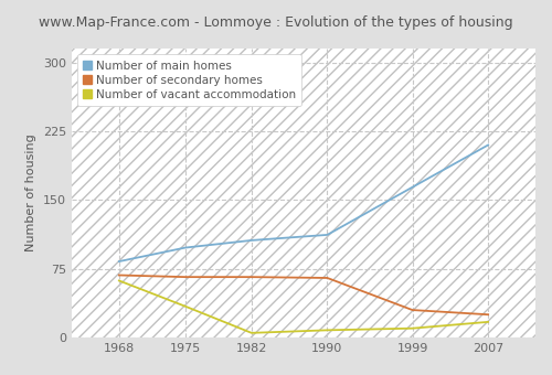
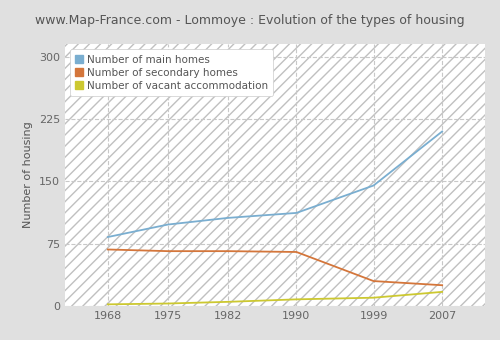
Number of vacant accommodation/1968: 62 -> 2
Number of vacant accommodation/1975: 34 -> 3
Number of main homes/1999: 164 -> 145
